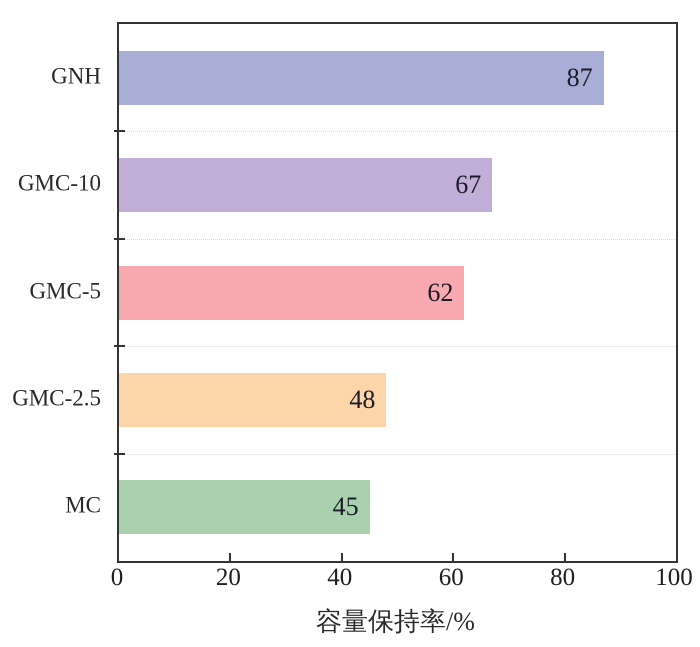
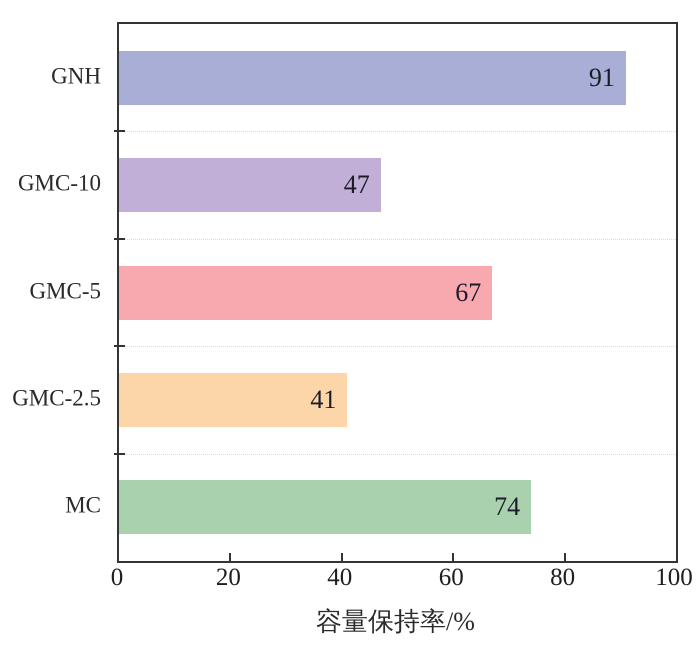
GNH: 87 -> 91
GMC-10: 67 -> 47
GMC-5: 62 -> 67
GMC-2.5: 48 -> 41
MC: 45 -> 74
